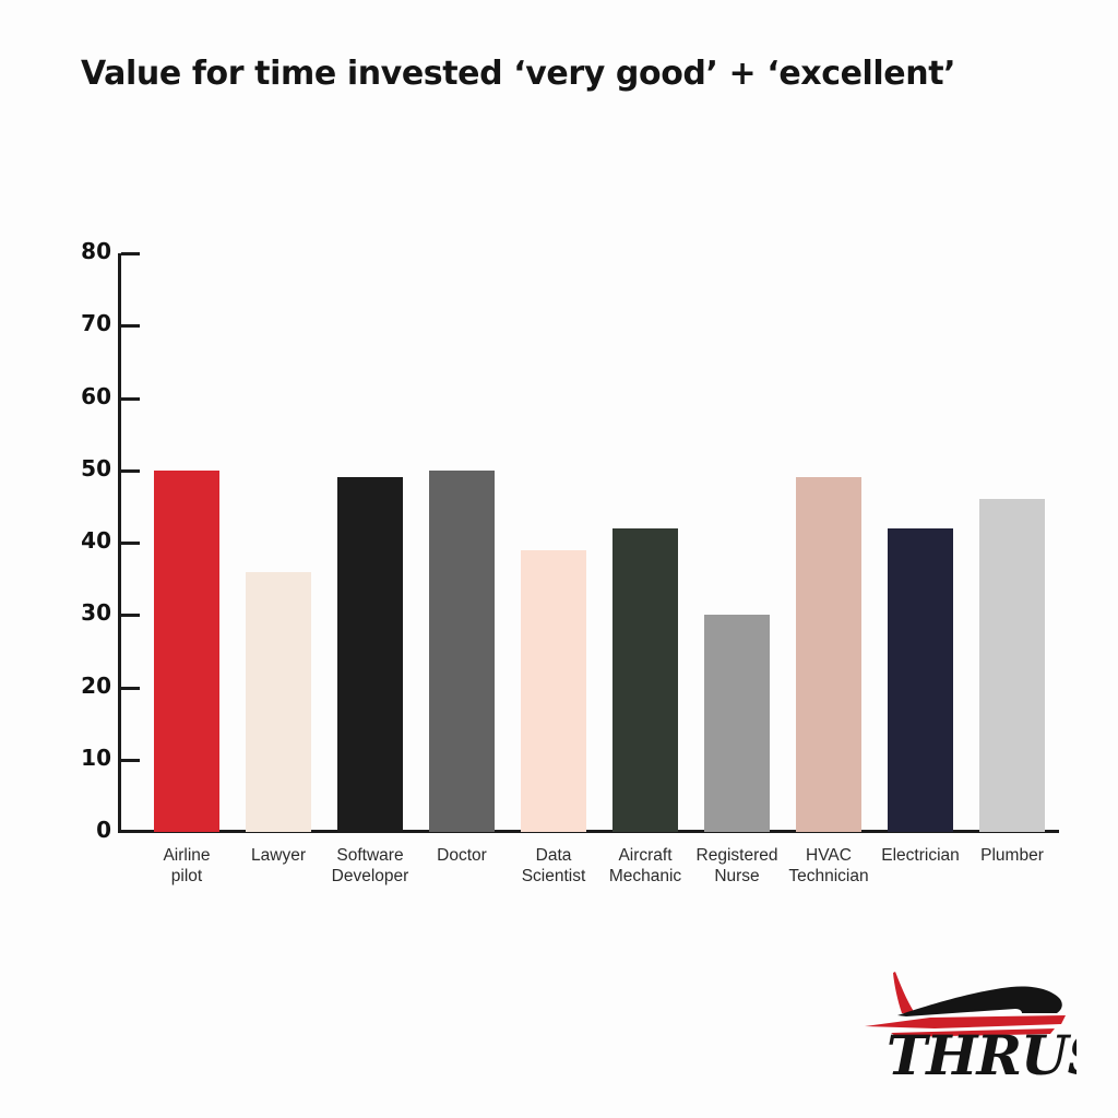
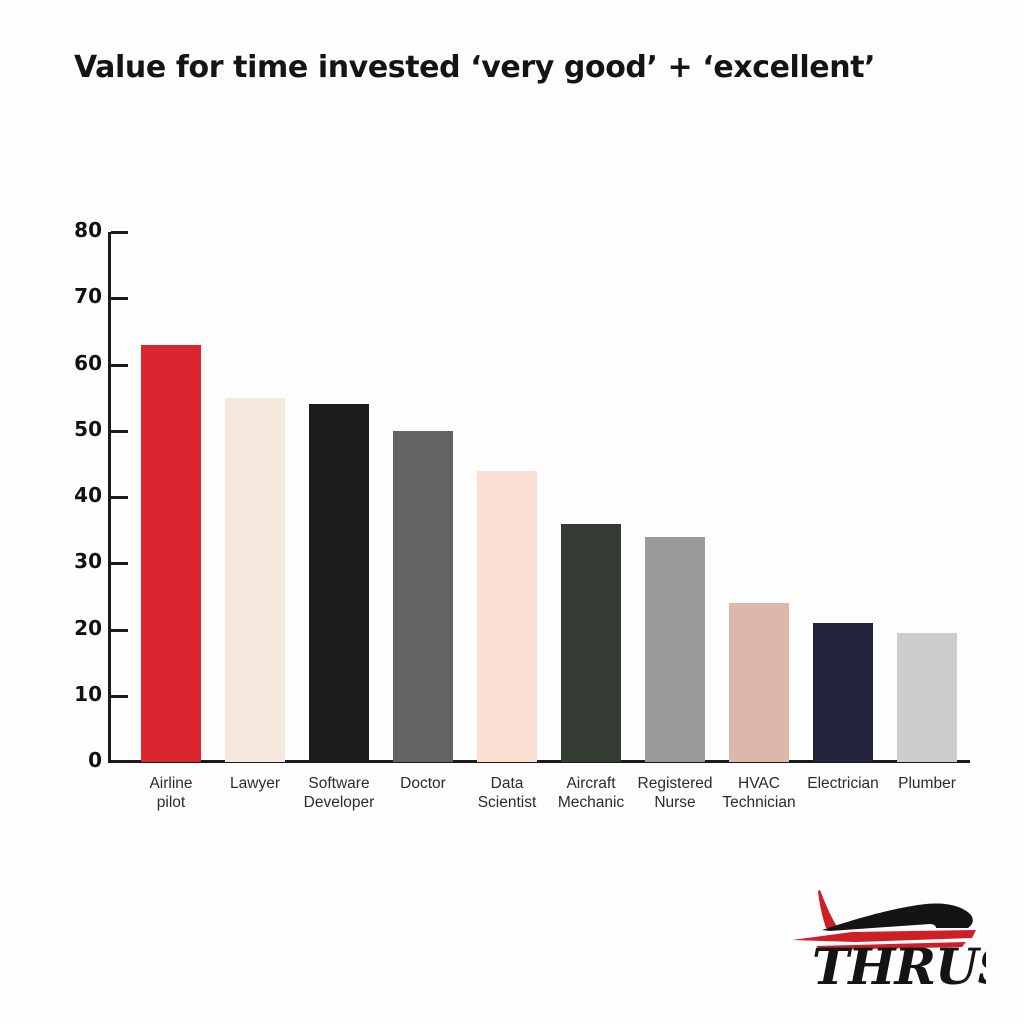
Airline pilot: 50 -> 63
Lawyer: 36 -> 55
Software Developer: 49 -> 54
Data Scientist: 39 -> 44
Aircraft Mechanic: 42 -> 36
Registered Nurse: 30 -> 34
HVAC Technician: 49 -> 24
Electrician: 42 -> 21
Plumber: 46 -> 20
